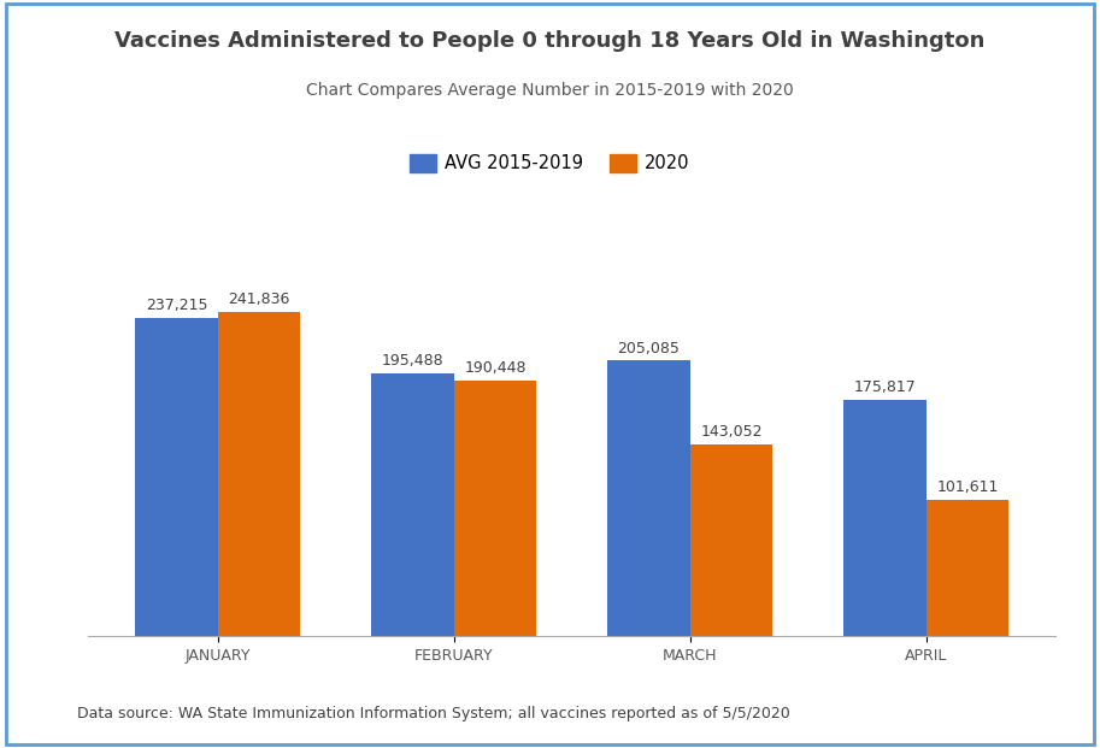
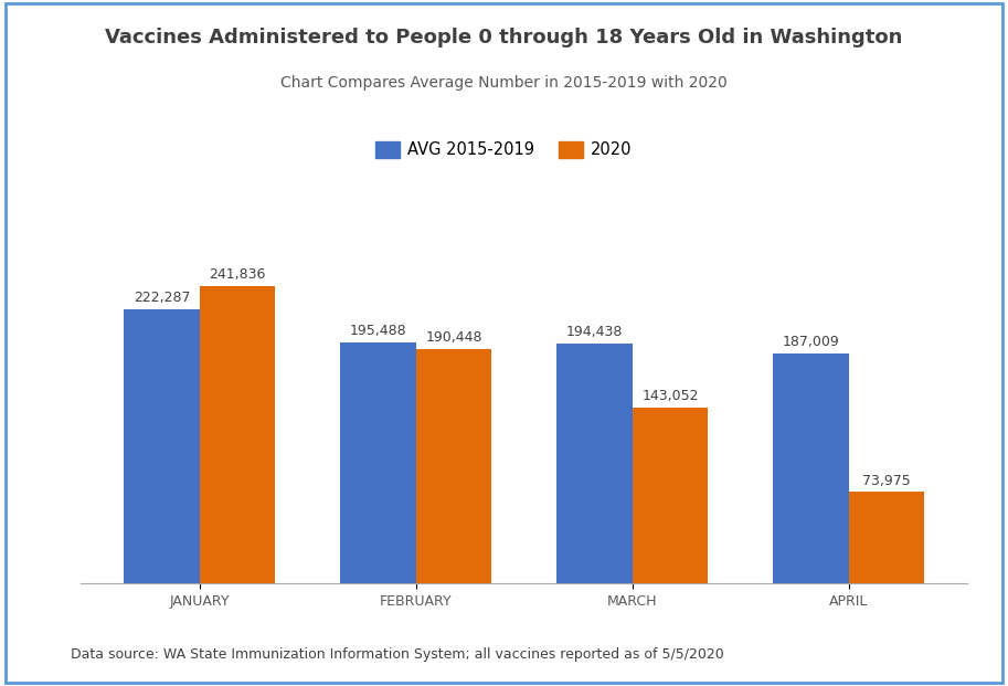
AVG 2015-2019/JANUARY: 237,215 -> 222,287
AVG 2015-2019/MARCH: 205,085 -> 194,438
AVG 2015-2019/APRIL: 175,817 -> 187,009
2020/APRIL: 101,611 -> 73,975
